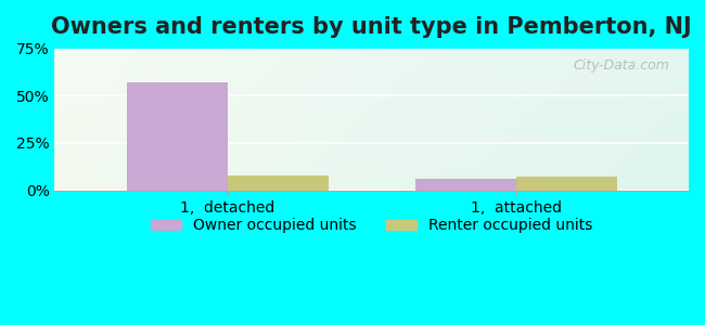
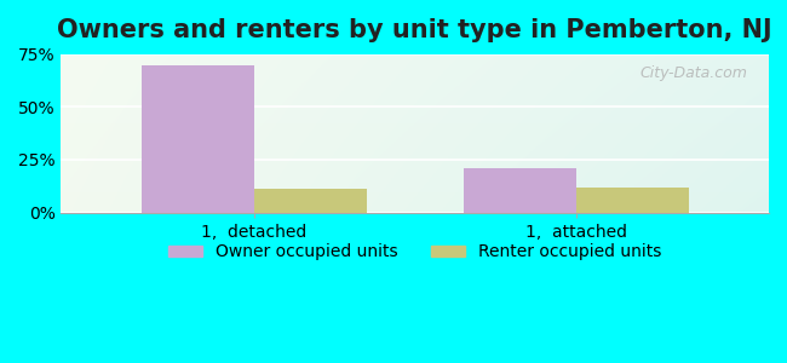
Owner occupied units/1, detached: 57% -> 70%
Renter occupied units/1, detached: 8% -> 11%
Owner occupied units/1, attached: 6% -> 21%
Renter occupied units/1, attached: 7% -> 12%
